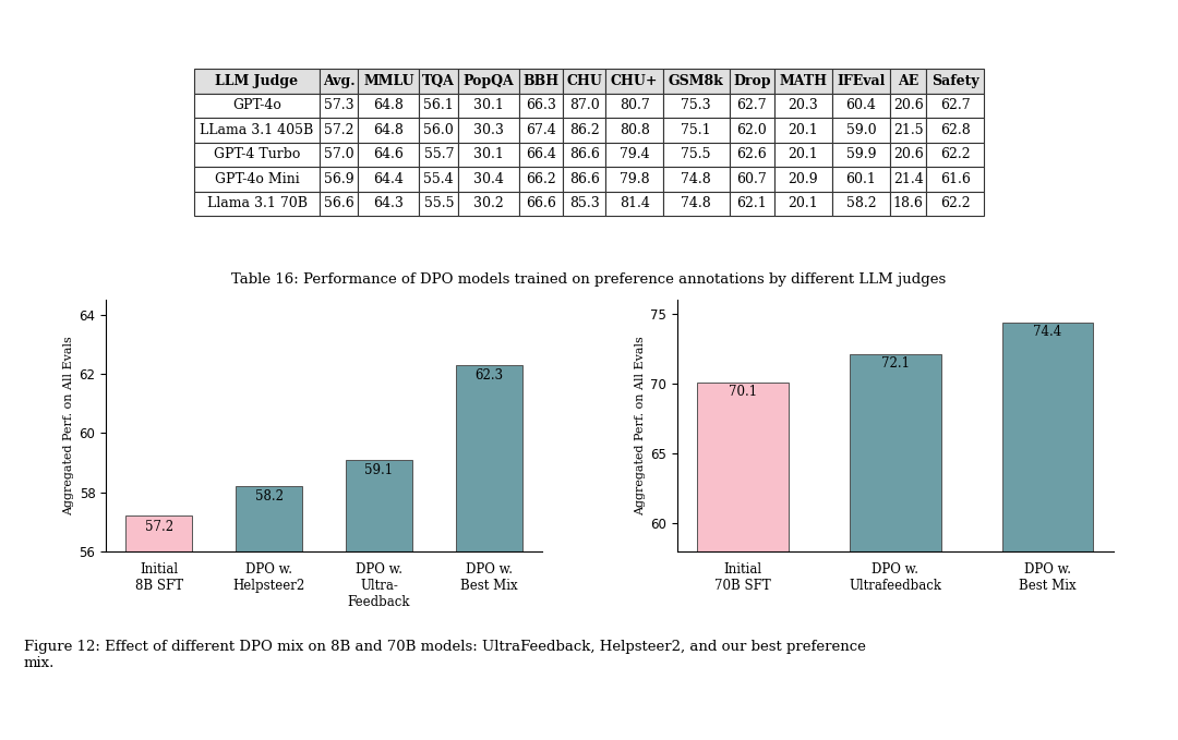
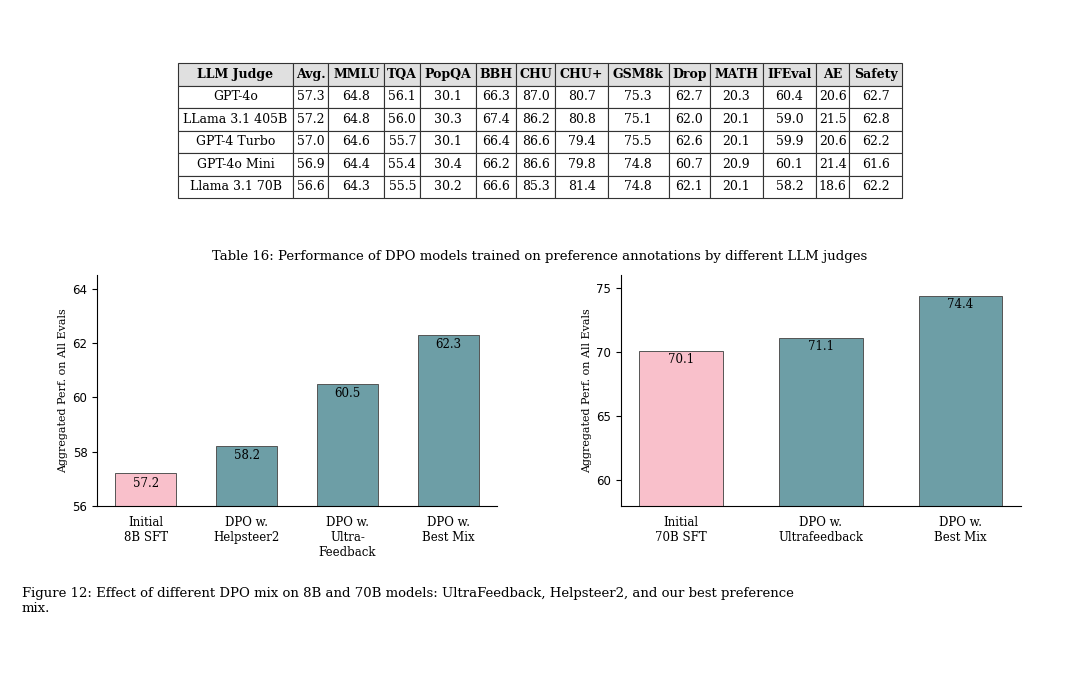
DPO w. Ultra- Feedback: 59.1 -> 60.5
DPO w. Ultrafeedback: 72.1 -> 71.1
